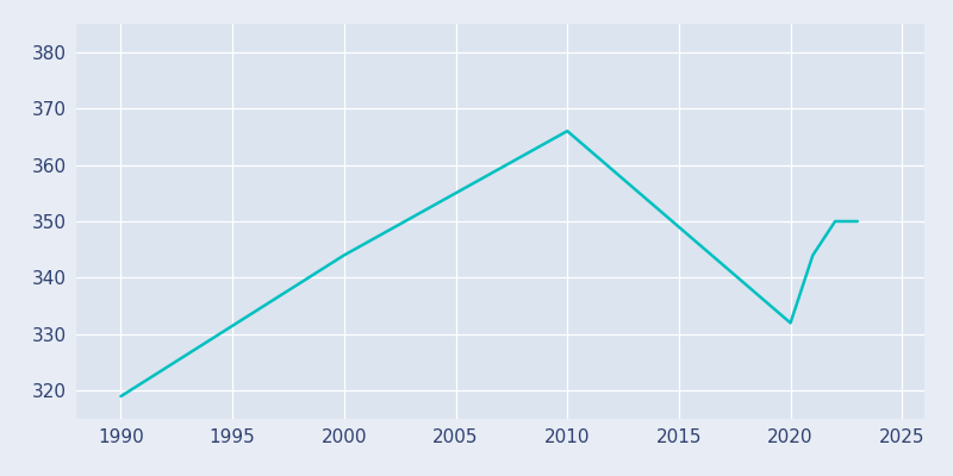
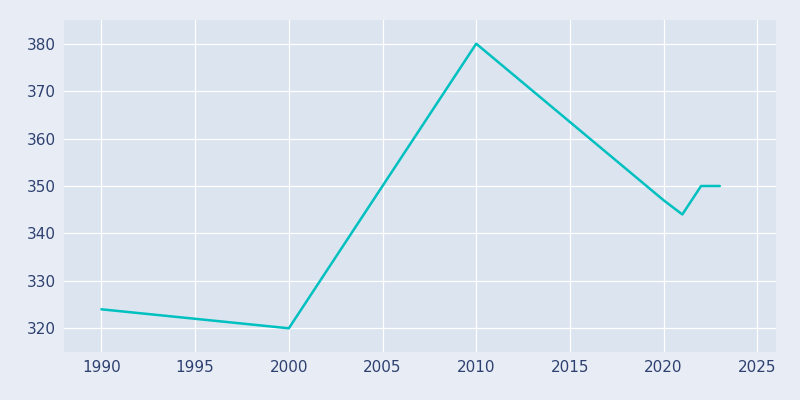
1990: 319 -> 324
2000: 344 -> 320
2010: 366 -> 380
2020: 332 -> 347
